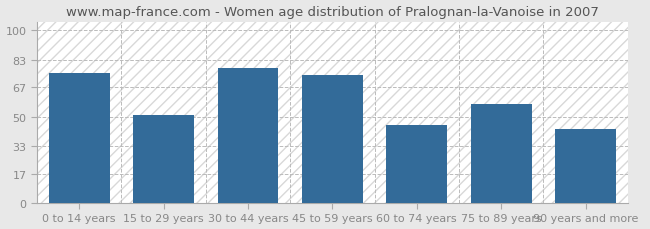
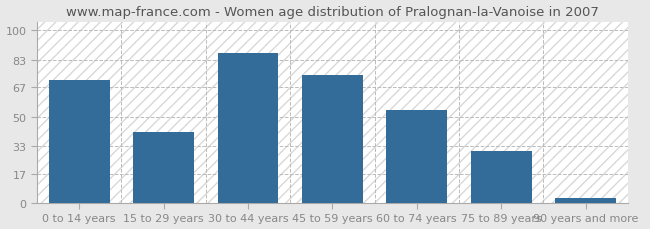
0 to 14 years: 75 -> 71
15 to 29 years: 51 -> 41
30 to 44 years: 78 -> 87
60 to 74 years: 45 -> 54
75 to 89 years: 57 -> 30
90 years and more: 43 -> 3
